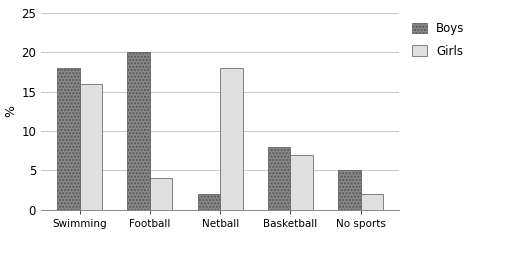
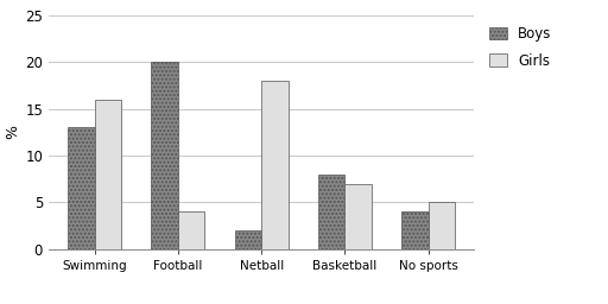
Boys/Swimming: 18 -> 13
Boys/No sports: 5 -> 4
Girls/No sports: 2 -> 5
